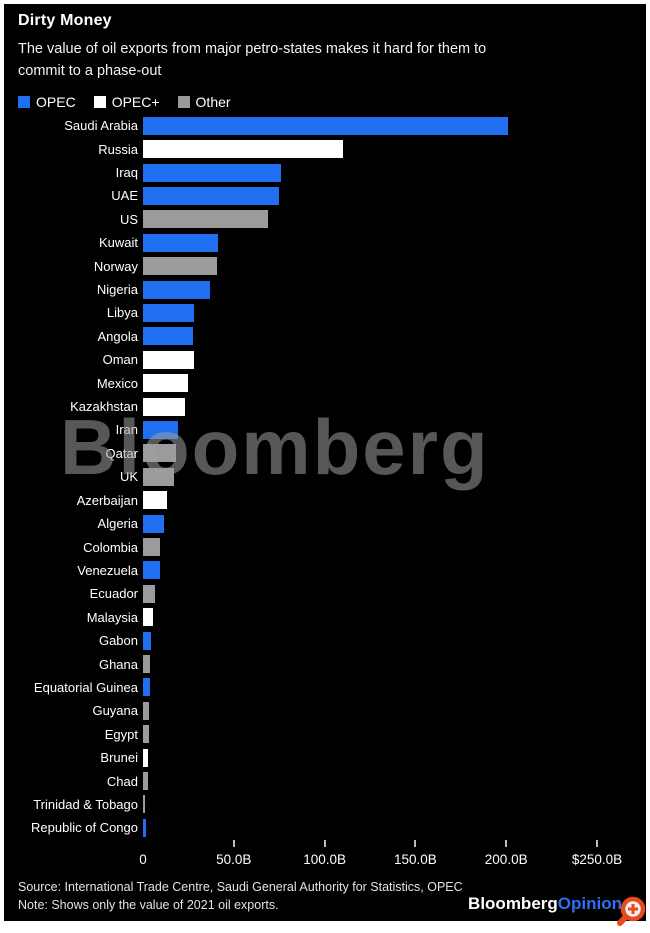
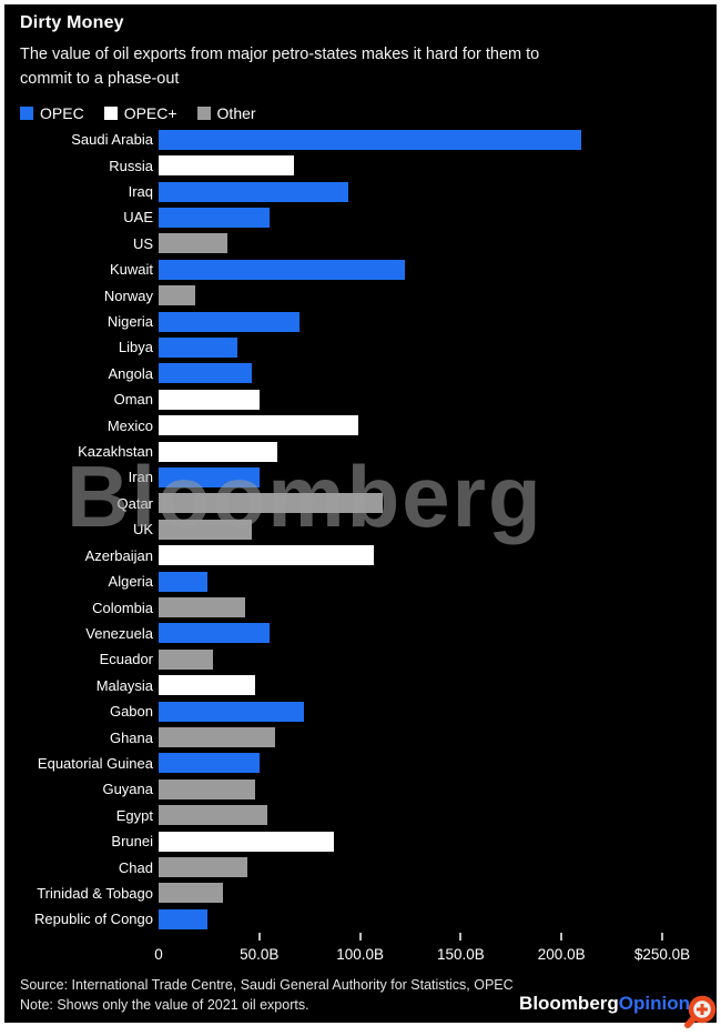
Saudi Arabia: $201B -> $210B
Russia: $110B -> $67B
Iraq: $76B -> $94B
UAE: $75B -> $55B
US: $69B -> $34B
Kuwait: $42B -> $122B
Norway: $41B -> $18B
Nigeria: $37B -> $70B
Libya: $28B -> $39B
Angola: $28B -> $46B
Oman: $28B -> $50B
Mexico: $25B -> $99B
Kazakhstan: $23B -> $59B
Iran: $19B -> $50B
Qatar: $18B -> $111B
UK: $17B -> $46B
Azerbaijan: $13B -> $107B
Algeria: $12B -> $24B
Colombia: $10B -> $43B
Venezuela: $10B -> $55B
Ecuador: $7B -> $27B
Malaysia: $6B -> $48B
Gabon: $4B -> $72B
Ghana: $4B -> $58B
Equatorial Guinea: $4B -> $50B
Guyana: $3B -> $48B
Egypt: $3B -> $54B
Brunei: $3B -> $87B
Chad: $3B -> $44B
Trinidad & Tobago: $1B -> $32B
Republic of Congo: $2B -> $24B
